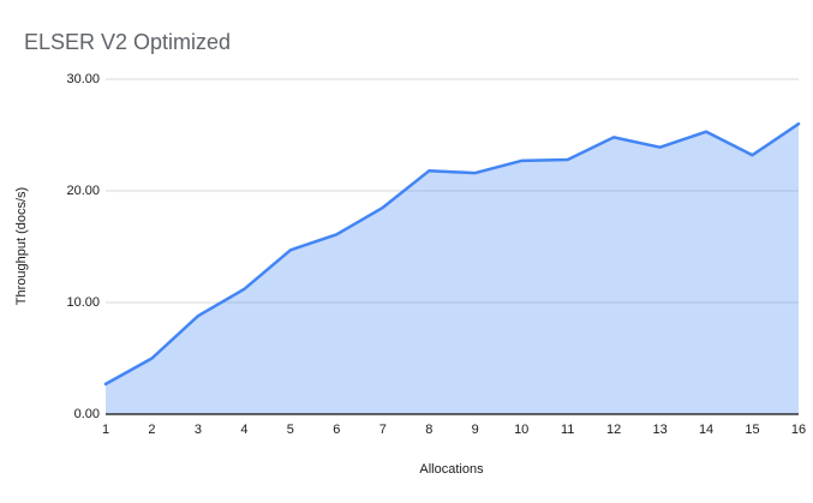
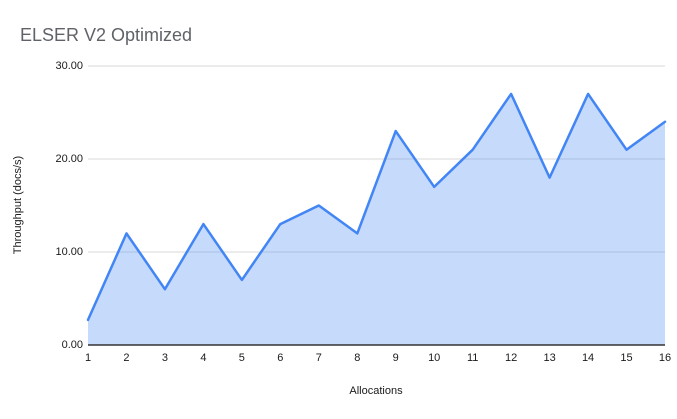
2: 5 -> 12
3: 9 -> 6
4: 11 -> 13
5: 15 -> 7
6: 16 -> 13
7: 18 -> 15
8: 22 -> 12
9: 22 -> 23
10: 23 -> 17
11: 23 -> 21
12: 25 -> 27
13: 24 -> 18
14: 25 -> 27
15: 23 -> 21
16: 26 -> 24
